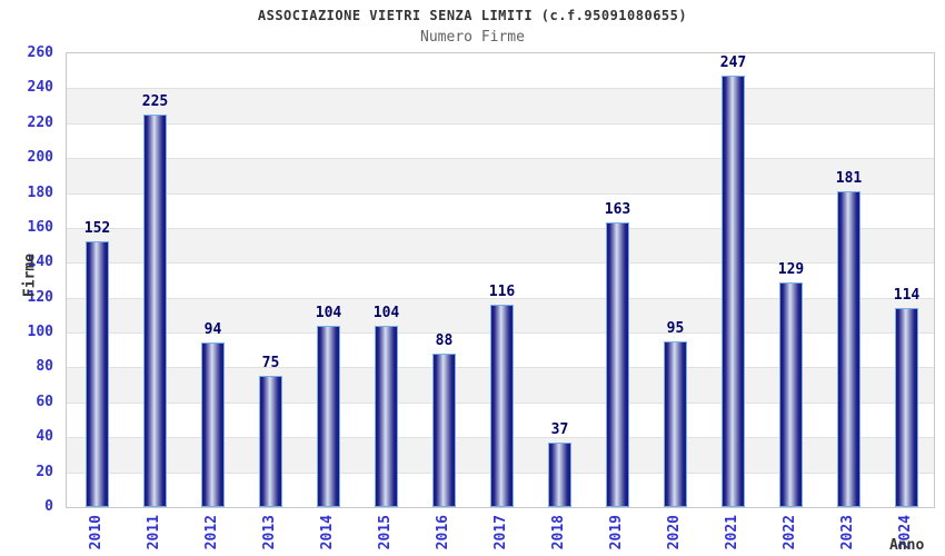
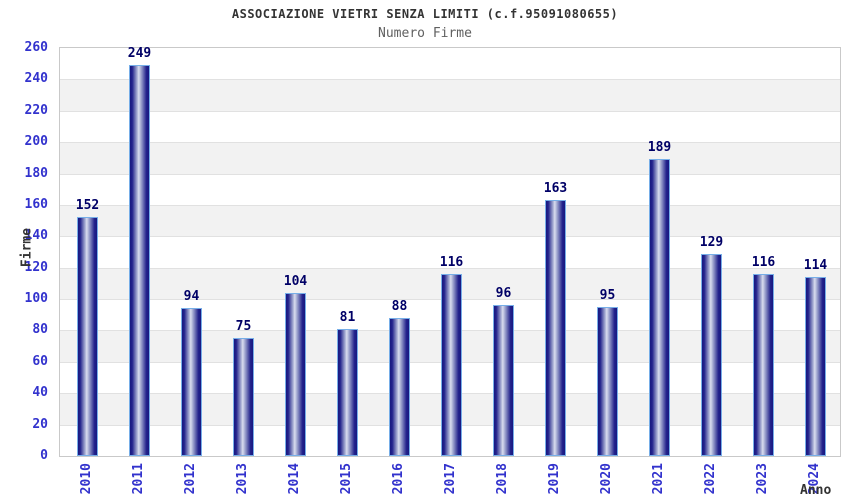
2011: 225 -> 249
2015: 104 -> 81
2018: 37 -> 96
2021: 247 -> 189
2023: 181 -> 116
